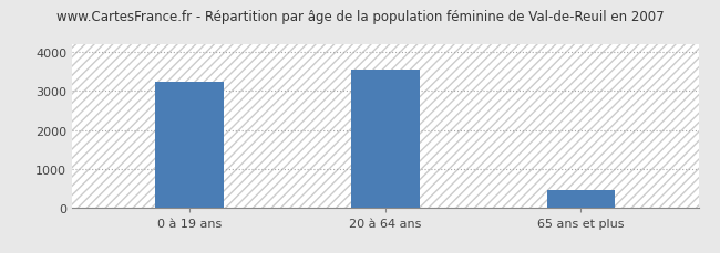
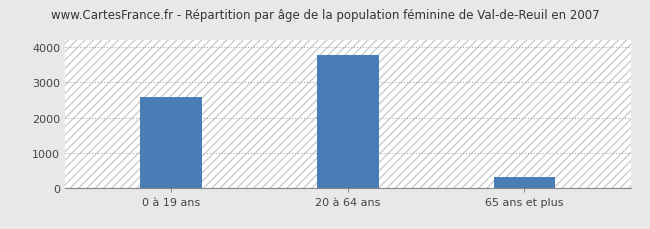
0 à 19 ans: 3250 -> 2580
20 à 64 ans: 3550 -> 3770
65 ans et plus: 450 -> 290
